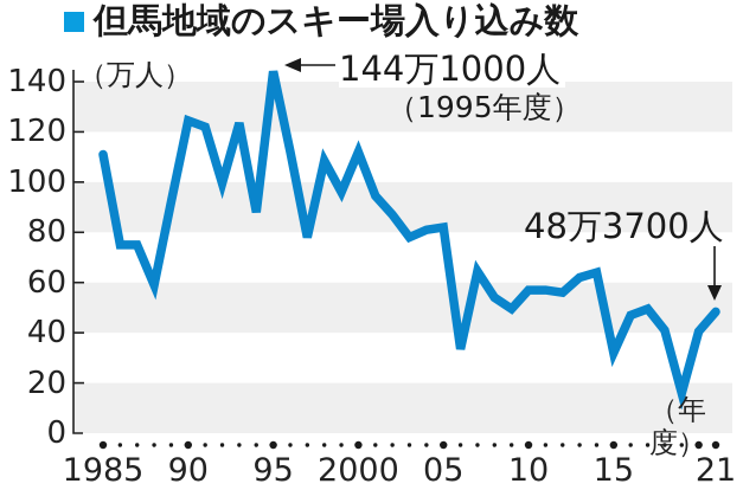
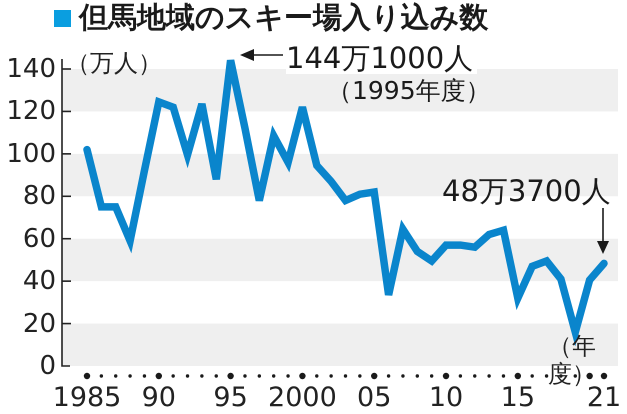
1985: 111 -> 102
2000: 112 -> 122
